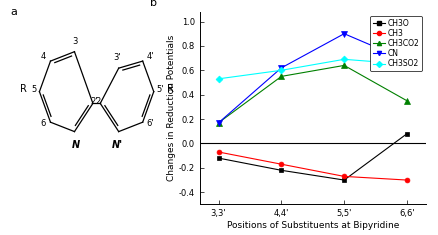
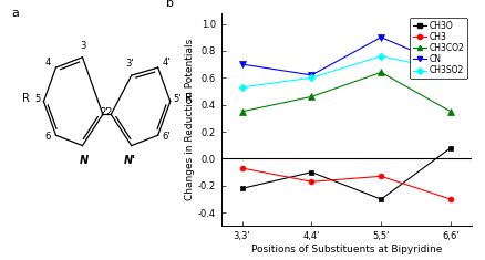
CH3O/3,3': -0.12 -> -0.22
CH3CO2/3,3': 0.17 -> 0.35
CN/3,3': 0.17 -> 0.70
CH3O/4,4': -0.22 -> -0.10
CH3CO2/4,4': 0.55 -> 0.46
CH3/5,5': -0.27 -> -0.13
CH3SO2/5,5': 0.69 -> 0.76
